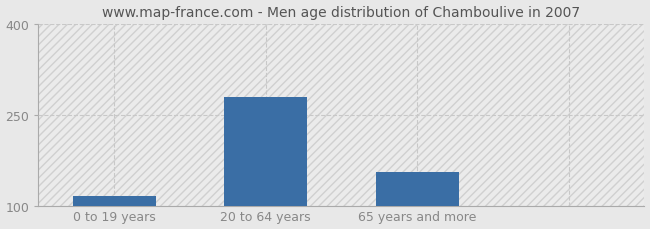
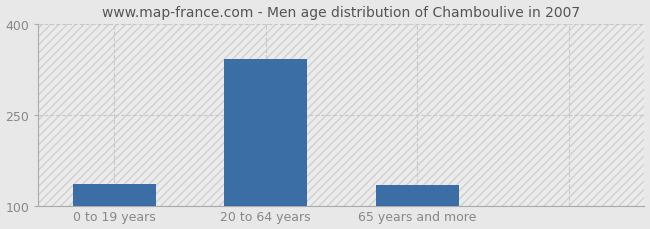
0 to 19 years: 115 -> 136
20 to 64 years: 280 -> 342
65 years and more: 155 -> 134
